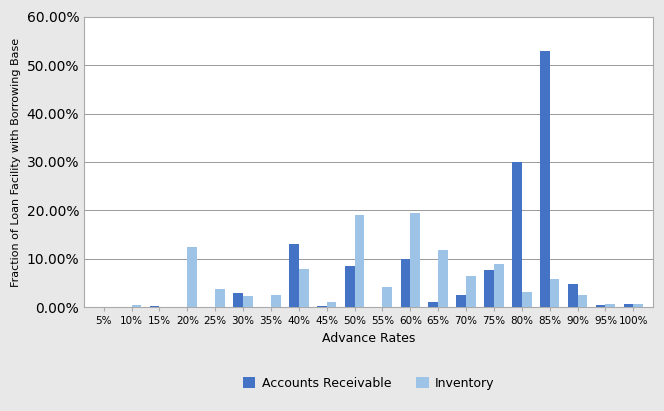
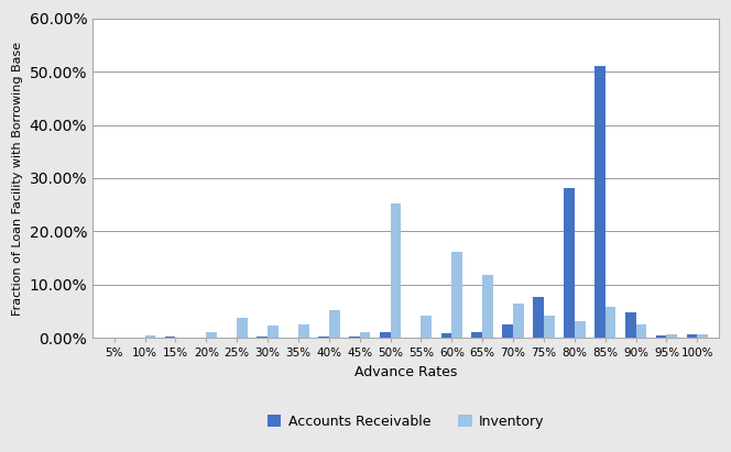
Inventory/20%: 12.5% -> 1.0%
Accounts Receivable/30%: 3.0% -> 0.2%
Accounts Receivable/40%: 13.0% -> 0.3%
Inventory/40%: 8.0% -> 5.3%
Accounts Receivable/50%: 8.5% -> 1.2%
Inventory/50%: 19.0% -> 25.2%
Accounts Receivable/60%: 10.0% -> 0.9%
Inventory/60%: 19.5% -> 16.1%
Inventory/75%: 9.0% -> 4.2%
Accounts Receivable/80%: 30.0% -> 28.2%
Accounts Receivable/85%: 53.0% -> 51.1%
